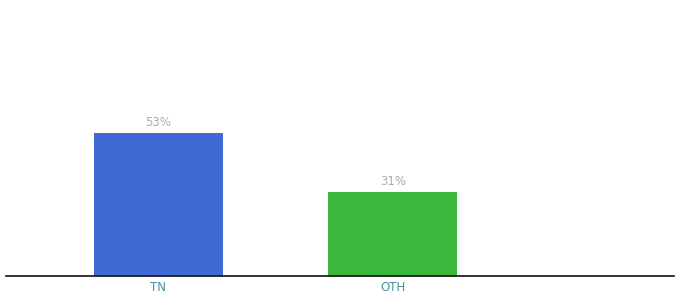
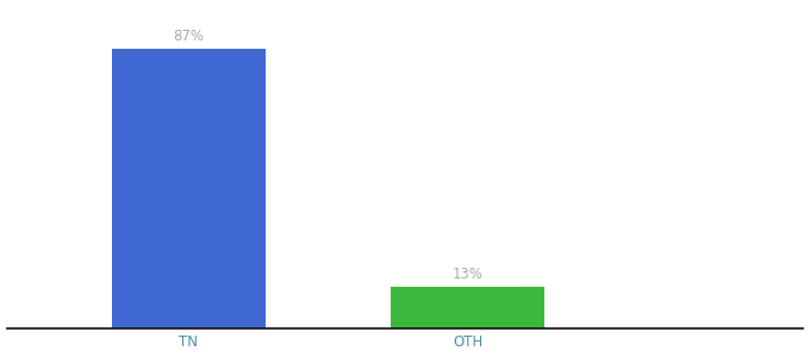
TN: 53% -> 87%
OTH: 31% -> 13%
